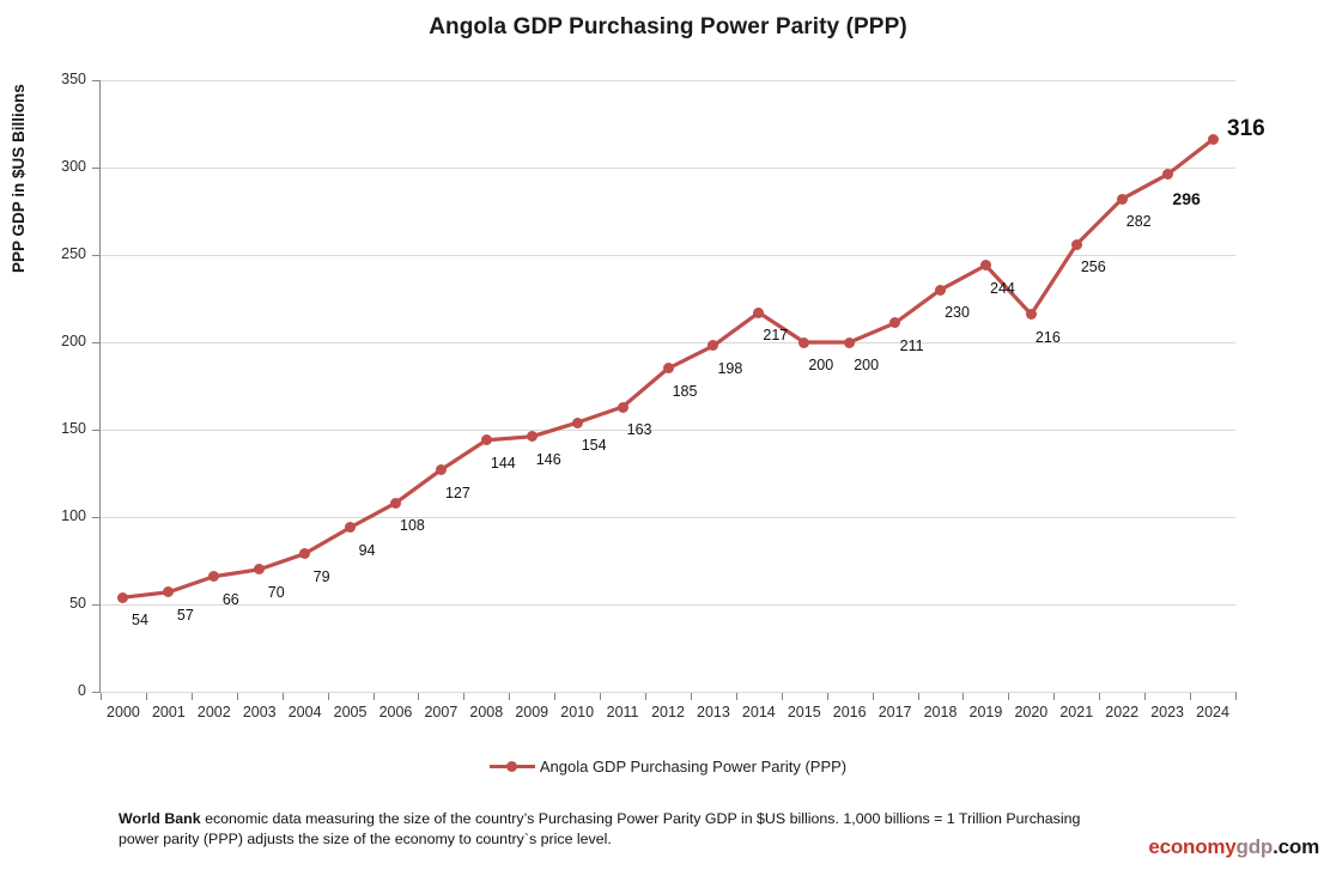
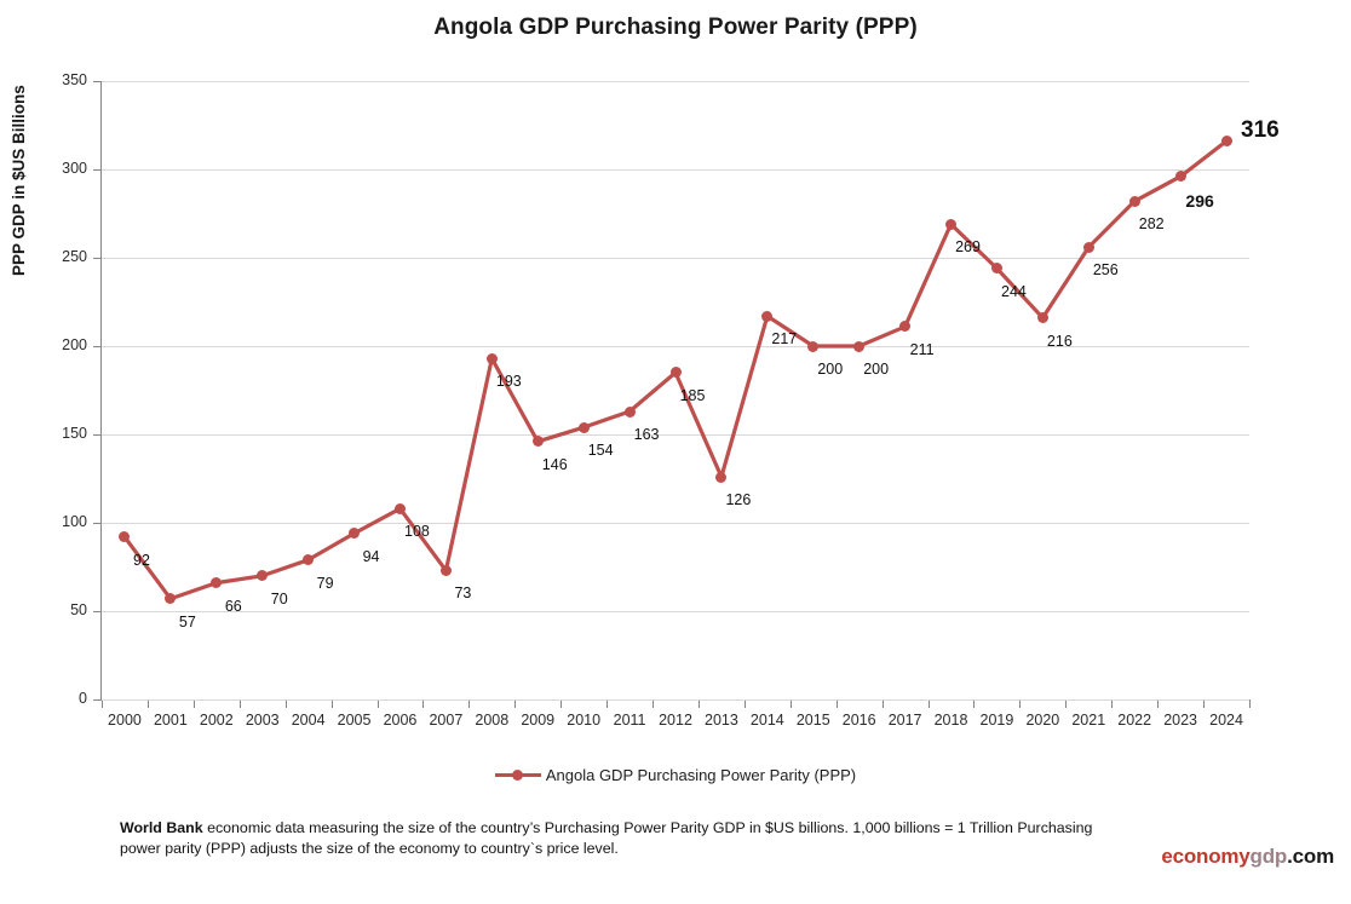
2000: 54 -> 92
2007: 127 -> 73
2008: 144 -> 193
2013: 198 -> 126
2018: 230 -> 269
